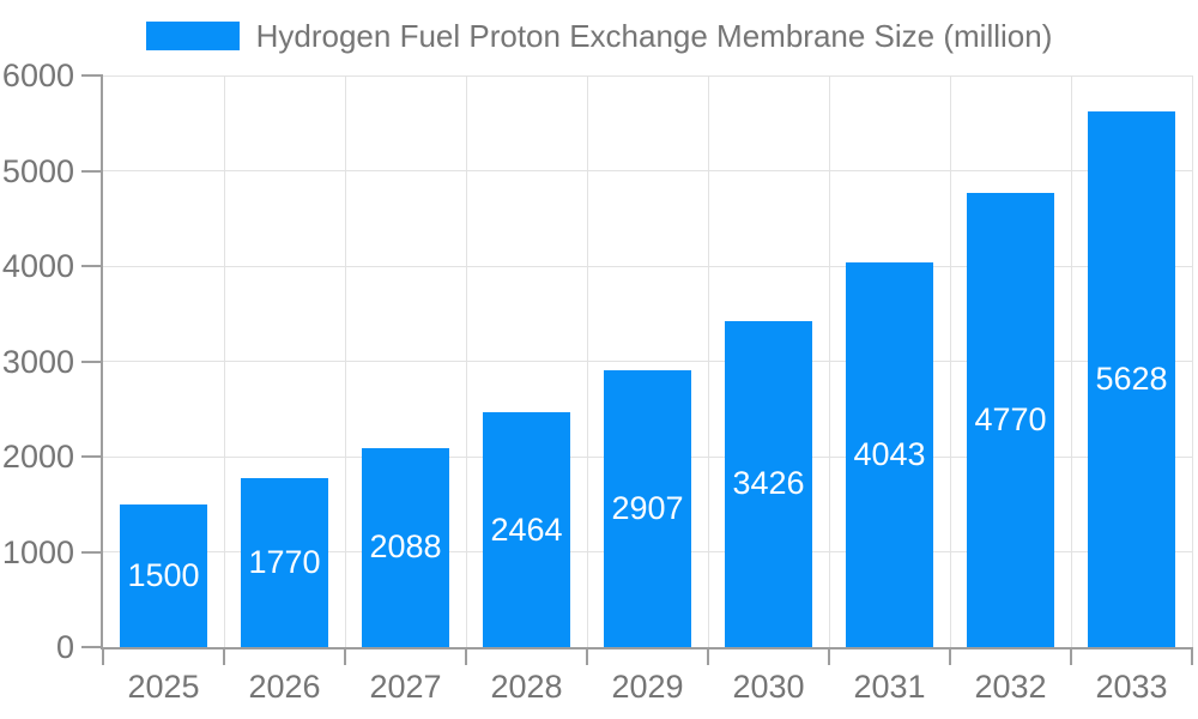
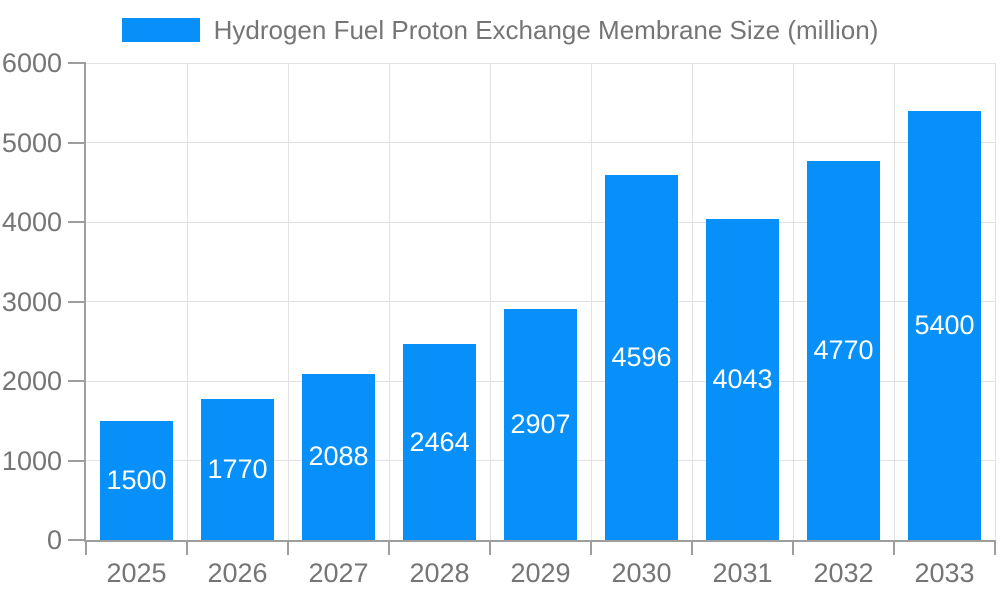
2030: 3426 -> 4596
2033: 5628 -> 5400
